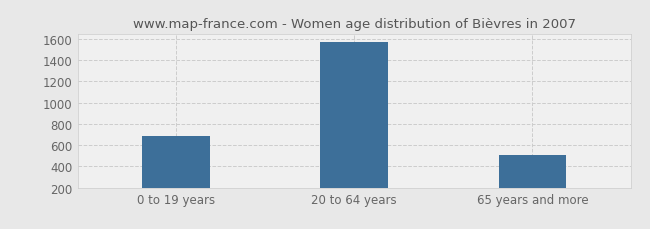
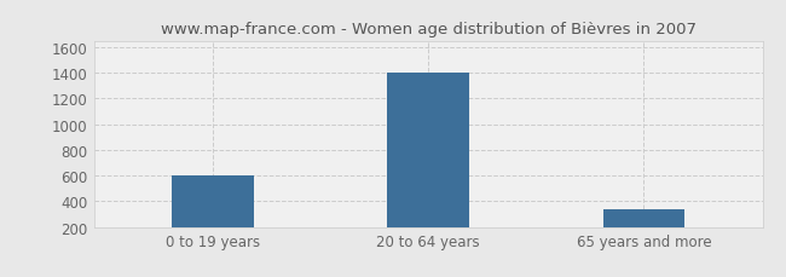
0 to 19 years: 690 -> 600
20 to 64 years: 1570 -> 1400
65 years and more: 510 -> 340
